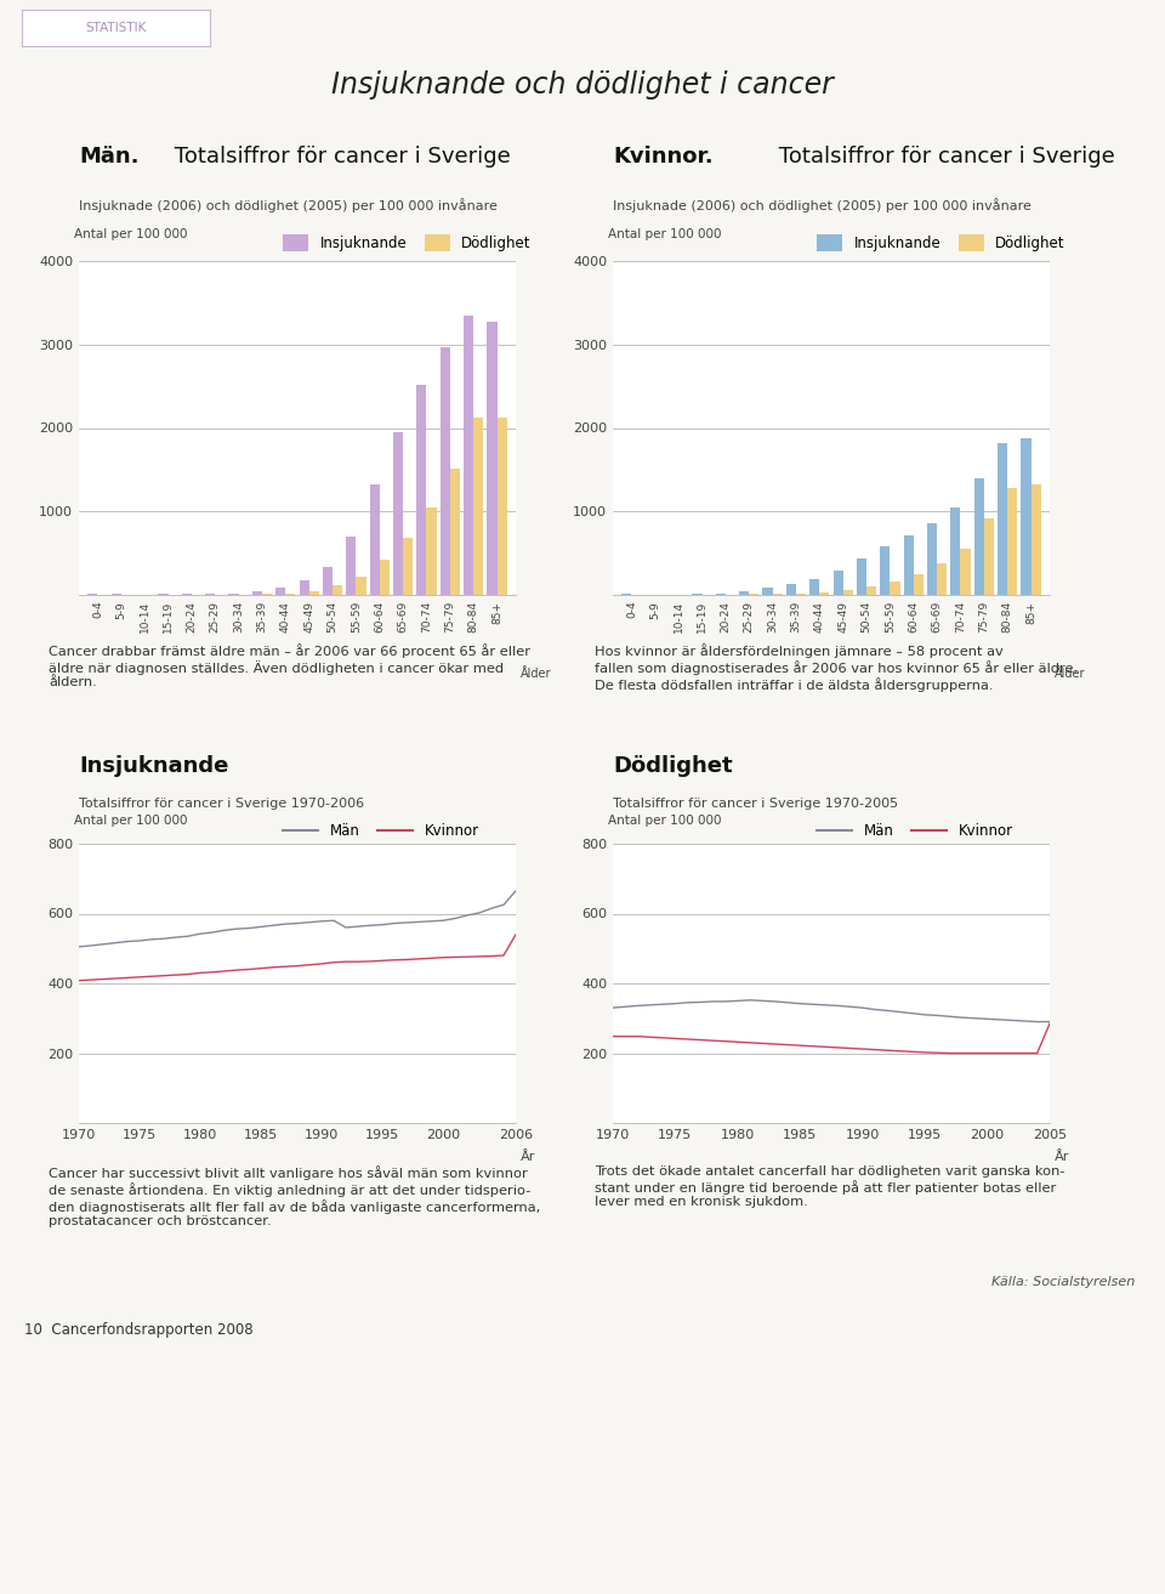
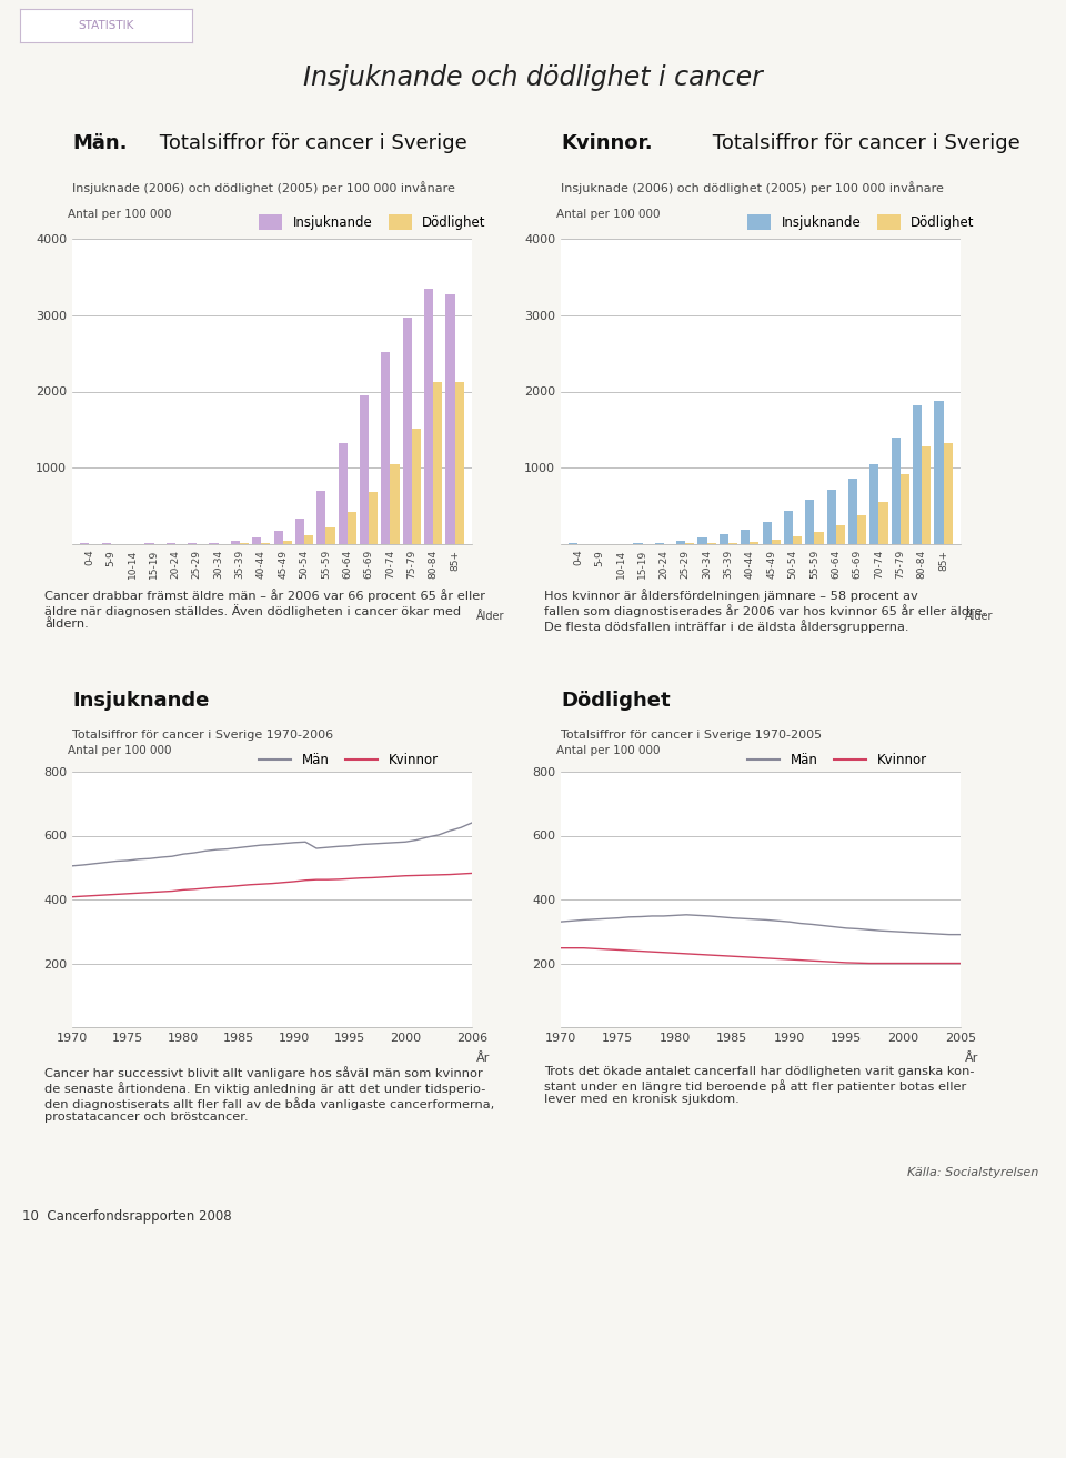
Män/2006: 665 -> 640
Kvinnor/2006: 540 -> 482
Kvinnor/2005: 285 -> 200
